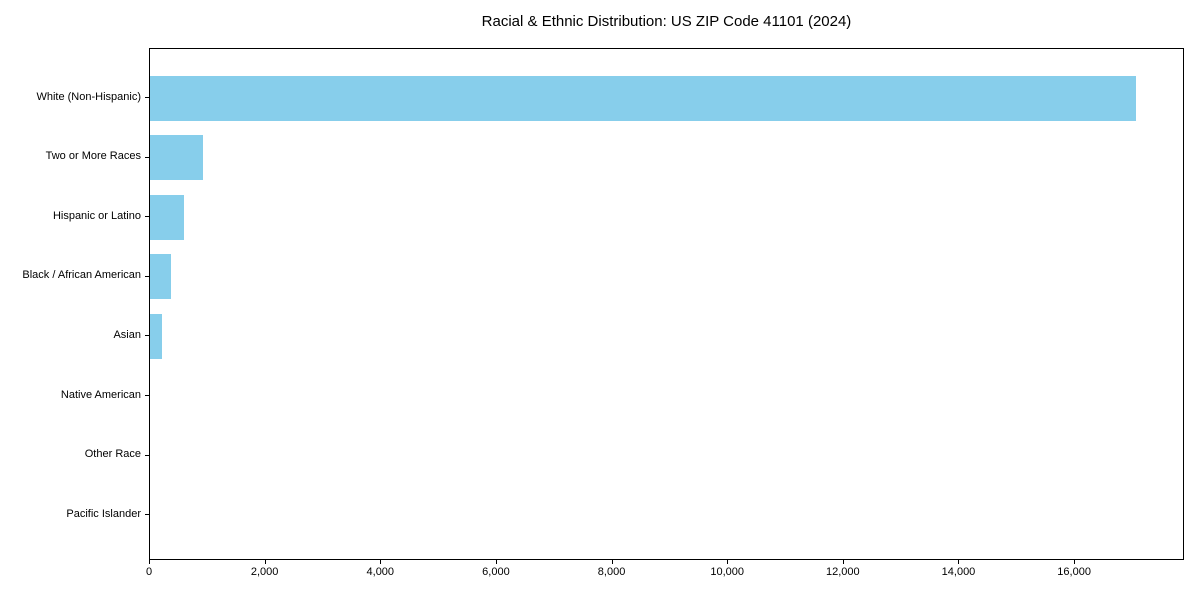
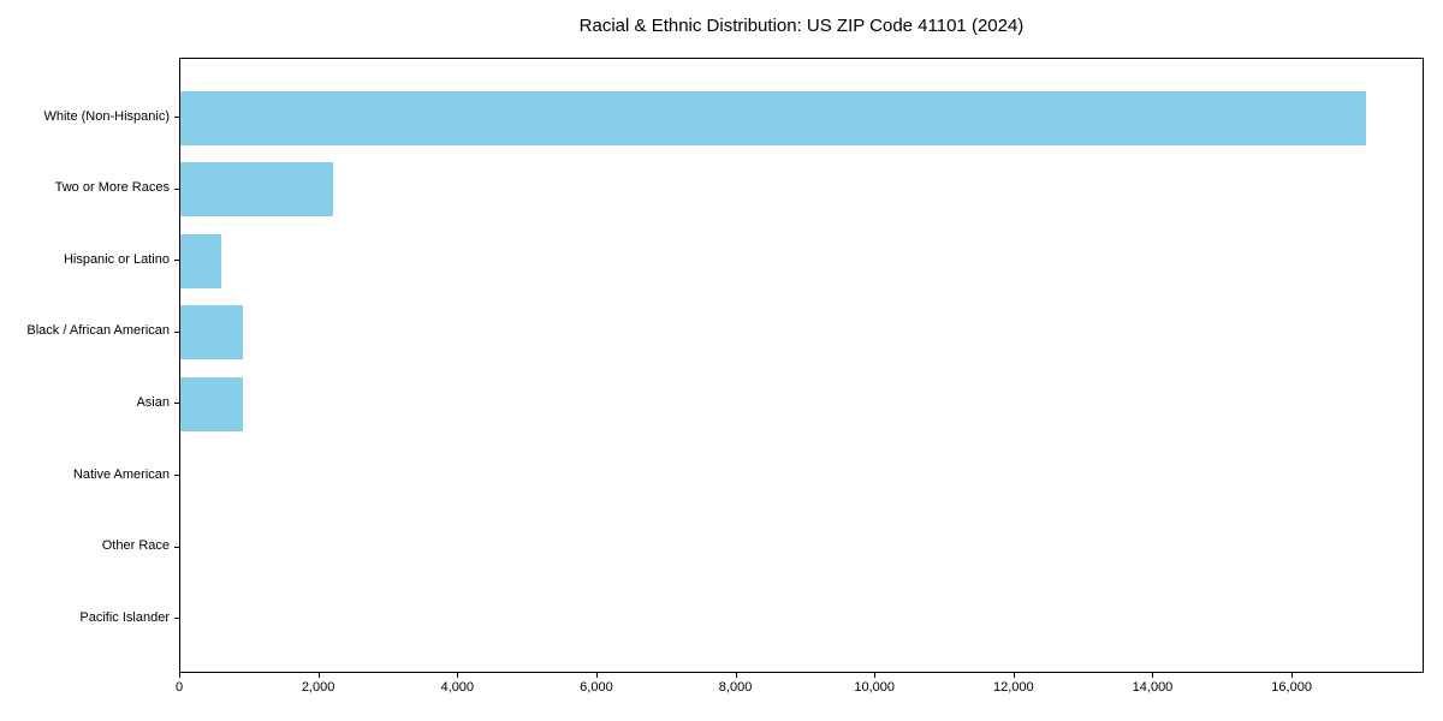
Two or More Races: 900 -> 2200
Black / African American: 400 -> 900
Asian: 200 -> 900
